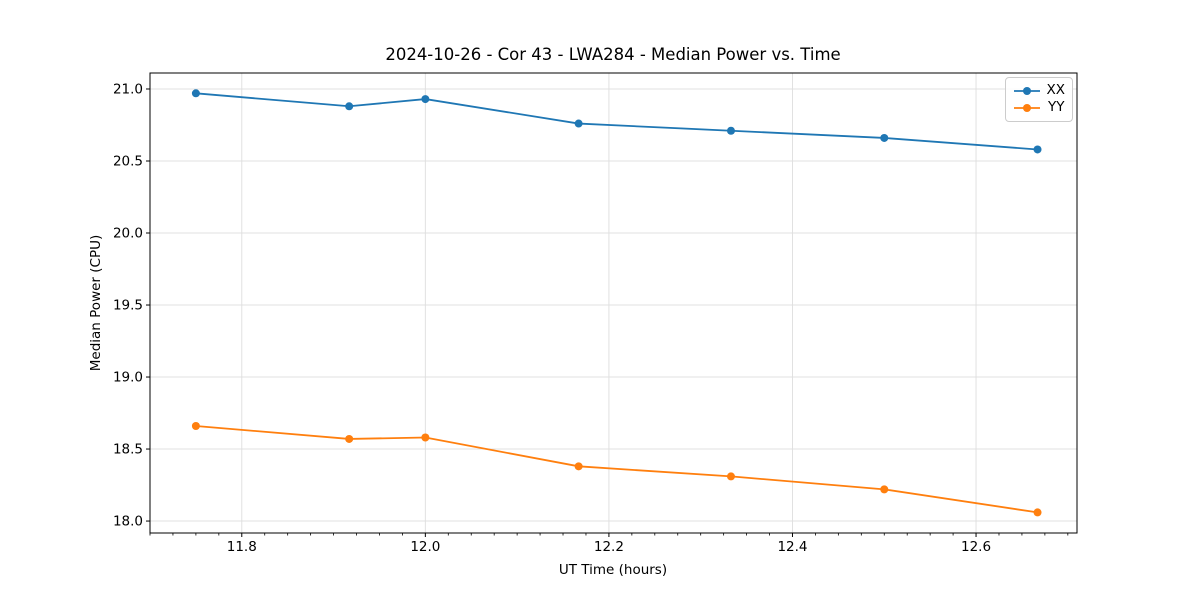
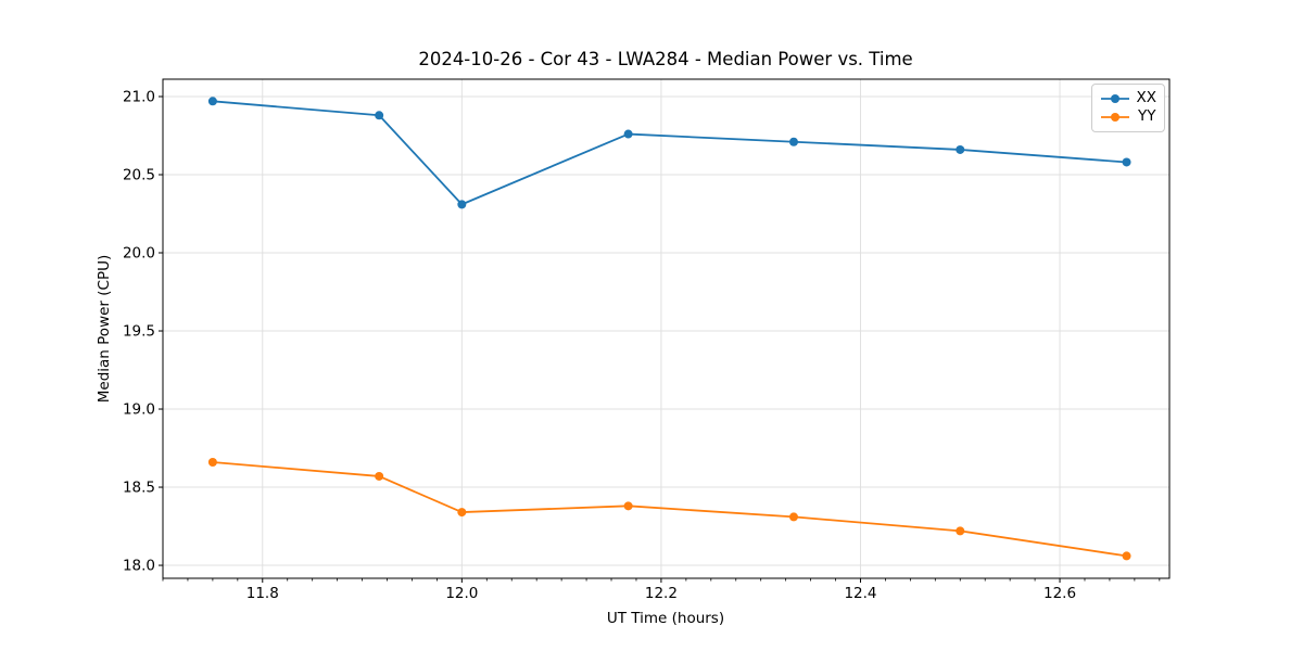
XX/12.0: 20.93 -> 20.31
YY/12.0: 18.58 -> 18.34
